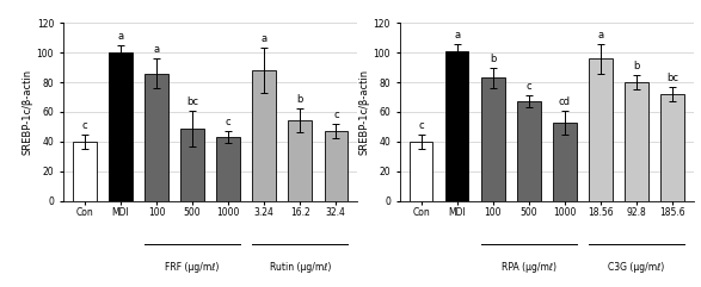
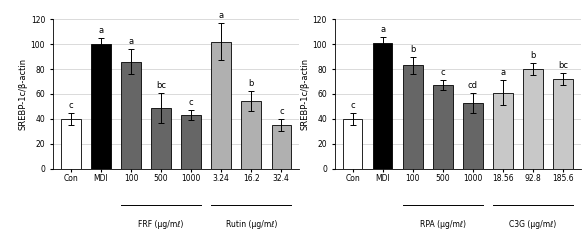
3.24: 88 -> 102
32.4: 47 -> 35
18.56: 96 -> 61
